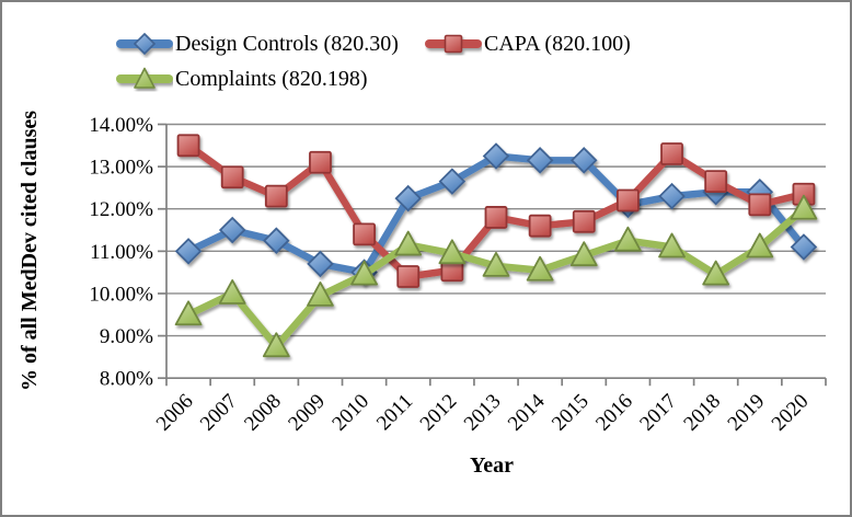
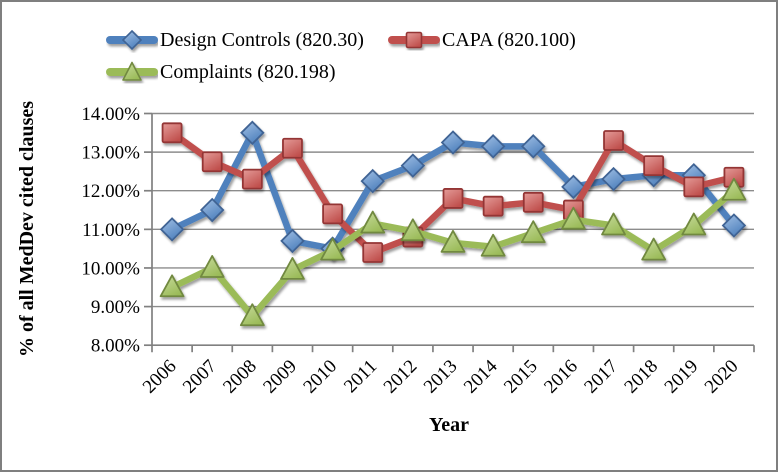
Design Controls (820.30)/2008: 11.2% -> 13.5%
CAPA (820.100)/2012: 10.6% -> 10.8%
CAPA (820.100)/2016: 12.2% -> 11.5%
